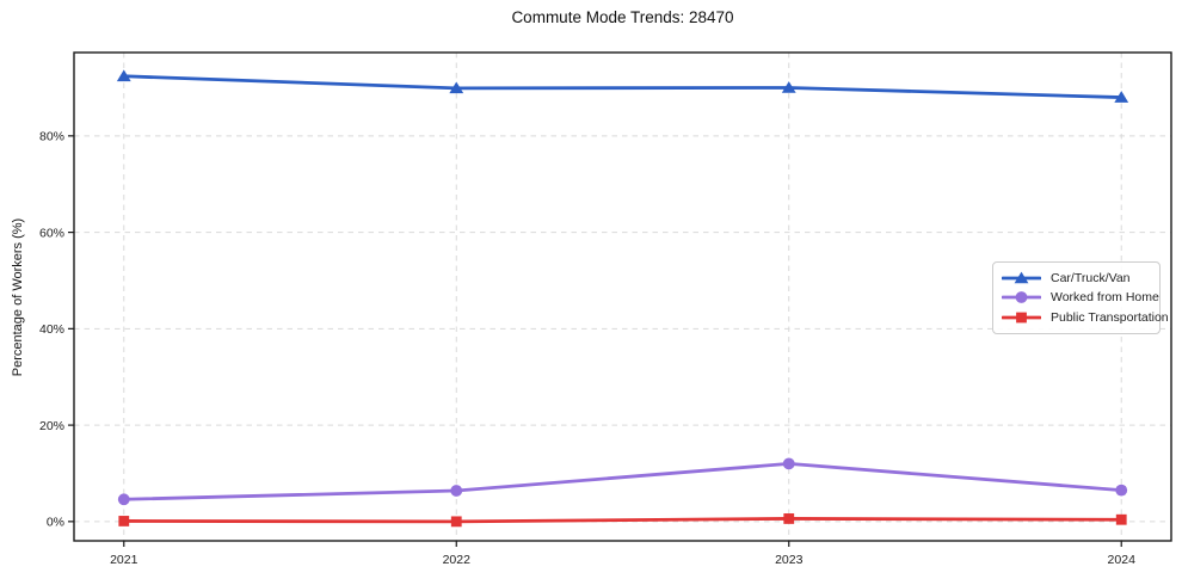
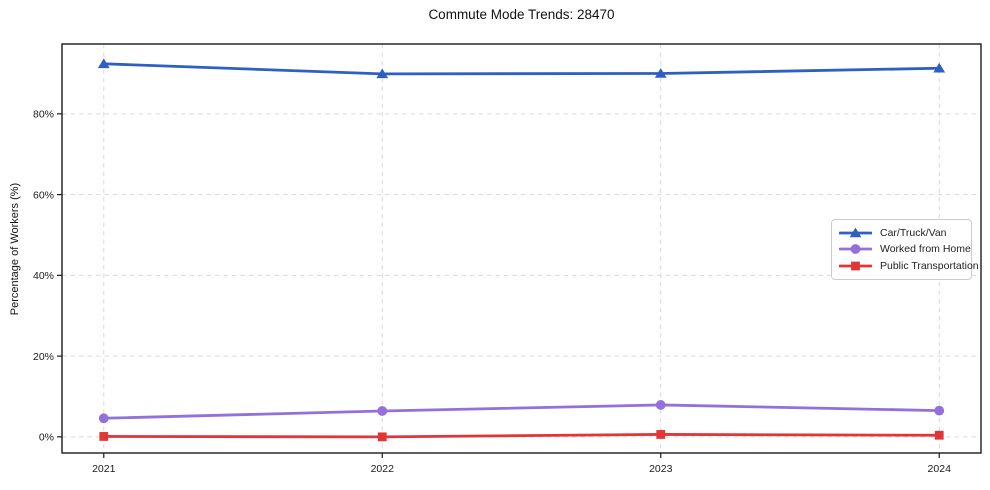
Worked from Home/2023: 12% -> 8%
Car/Truck/Van/2024: 88% -> 91%
